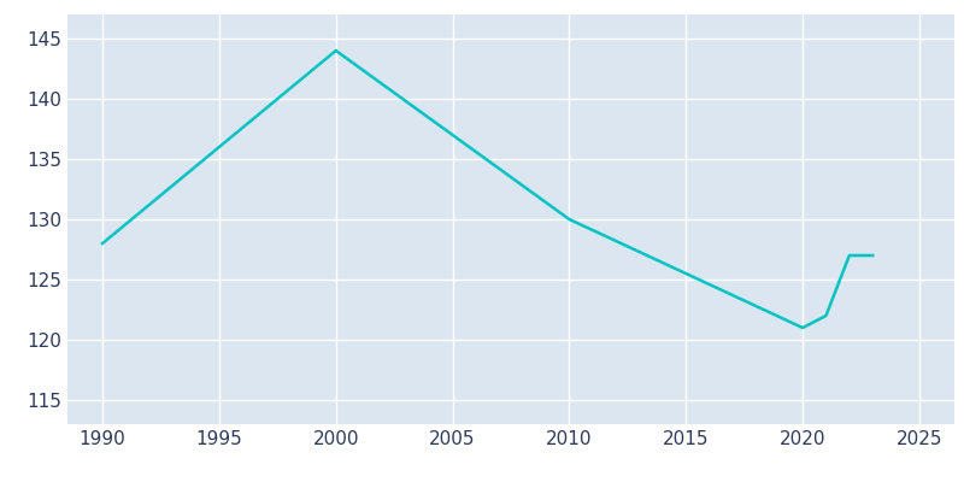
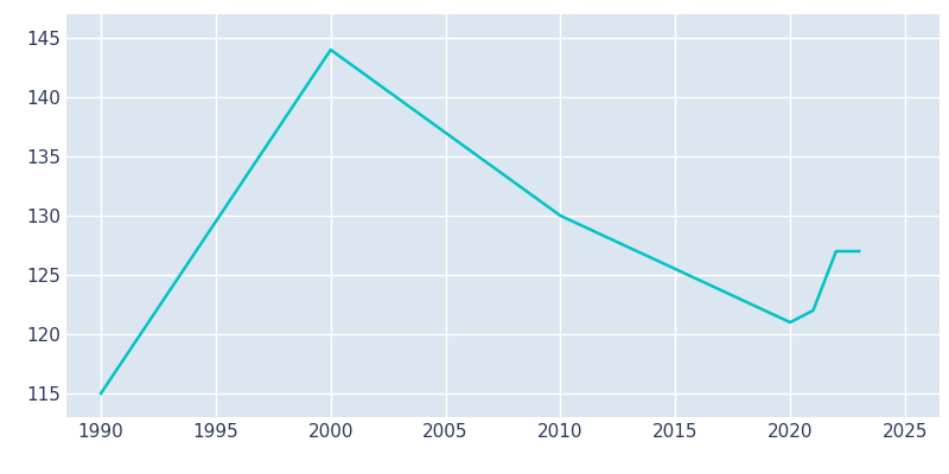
1990: 128 -> 115
